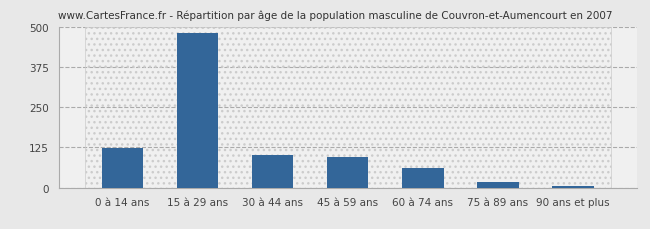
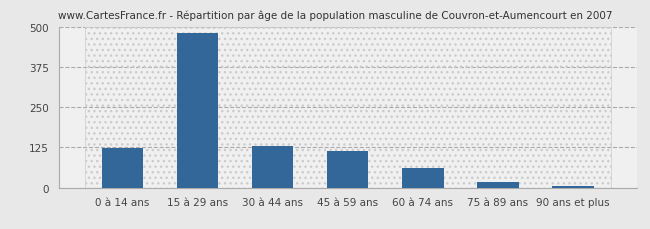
30 à 44 ans: 100 -> 128
45 à 59 ans: 95 -> 115
